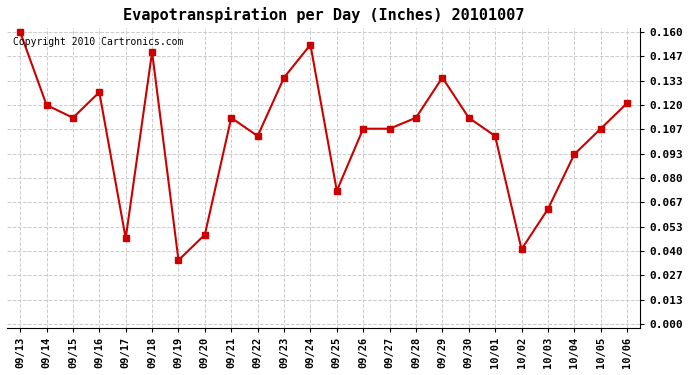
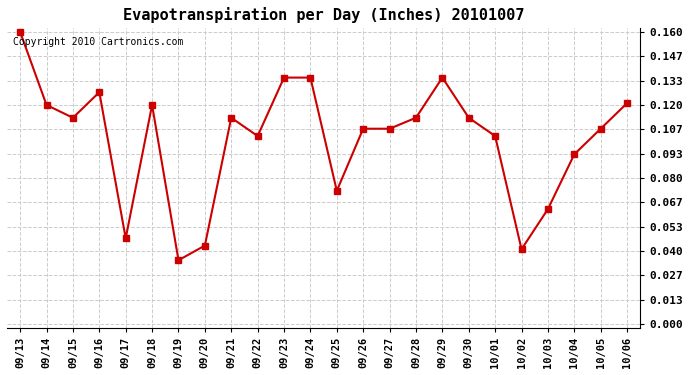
09/18: 0.149 -> 0.120
09/20: 0.049 -> 0.043
09/24: 0.153 -> 0.135
